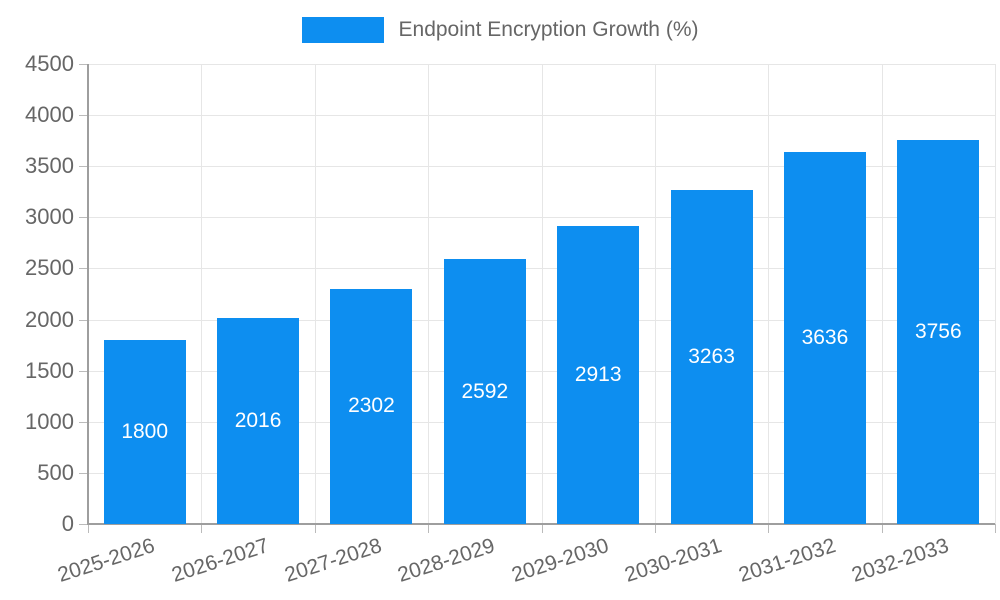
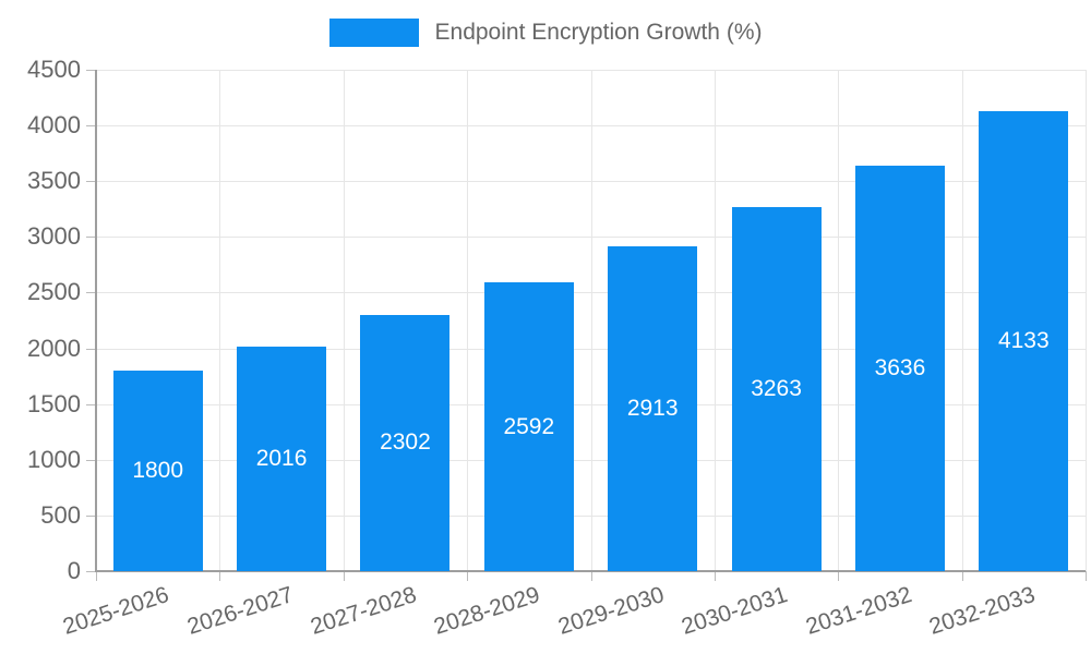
2032-2033: 3756 -> 4133
